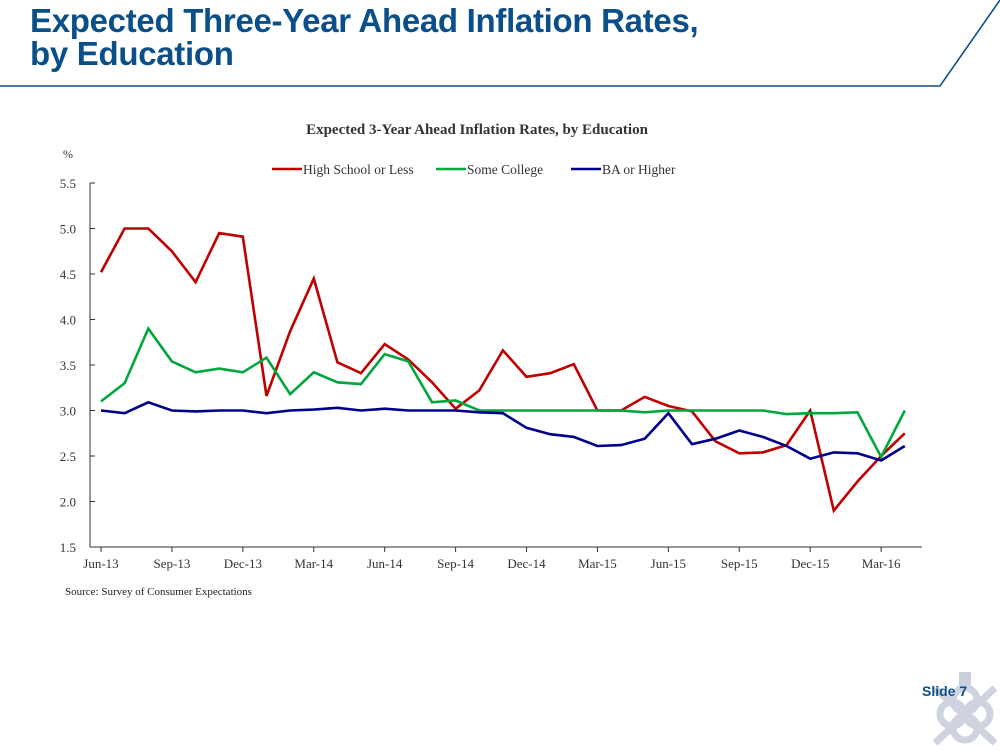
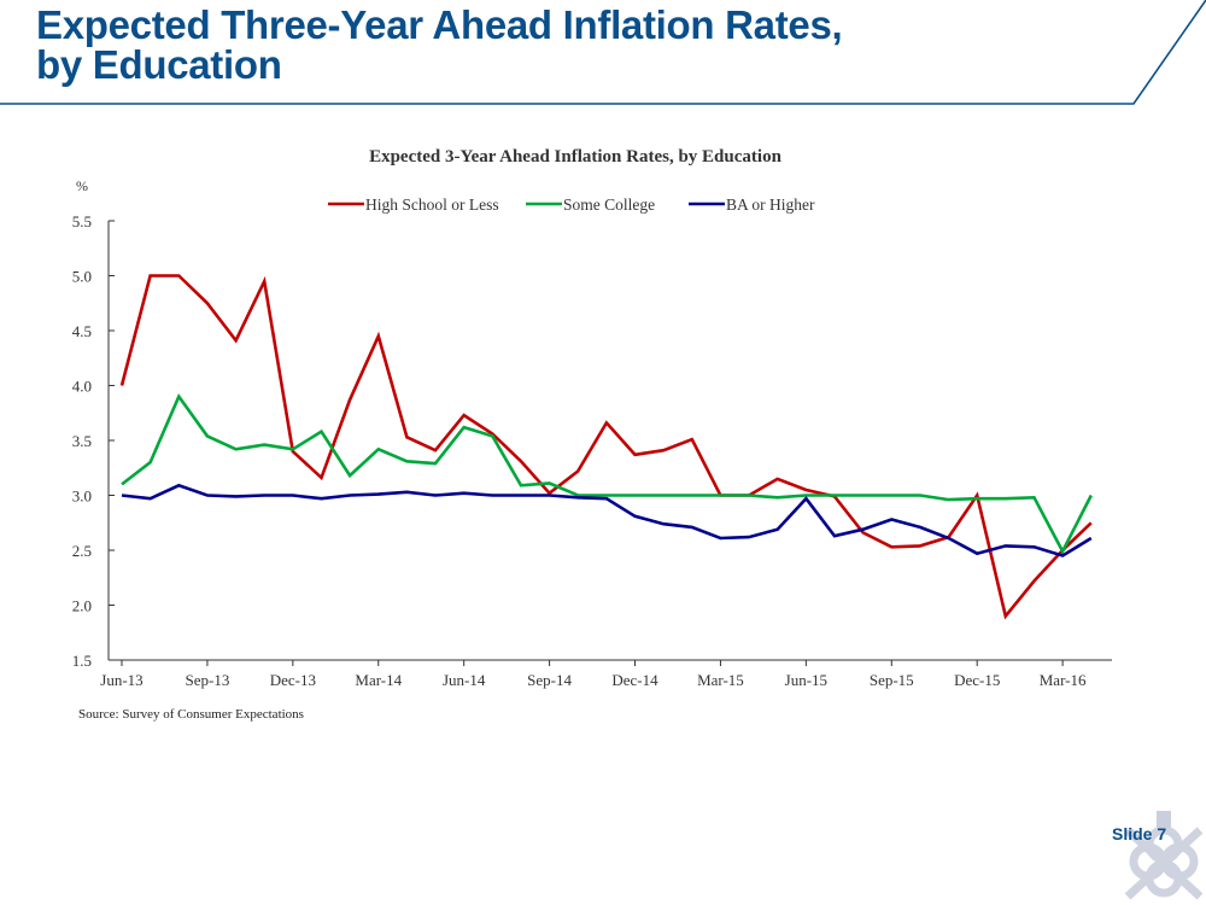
High School or Less/Jun-13: 4.5 -> 4.0
High School or Less/Dec-13: 4.9 -> 3.4
